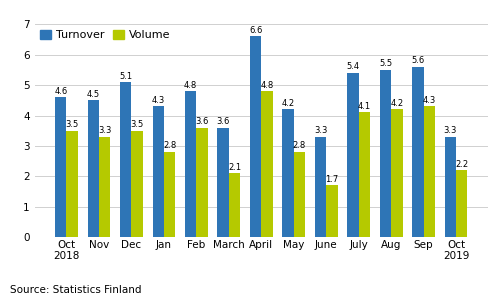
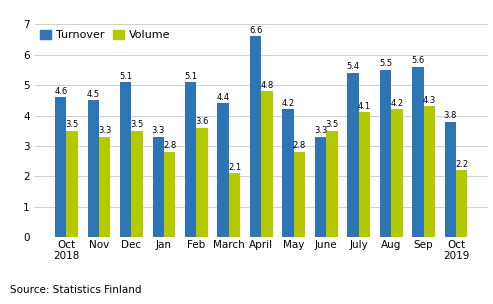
Turnover/Jan: 4.3 -> 3.3
Turnover/Feb: 4.8 -> 5.1
Turnover/March: 3.6 -> 4.4
Volume/June: 1.7 -> 3.5
Turnover/Oct 2019: 3.3 -> 3.8
